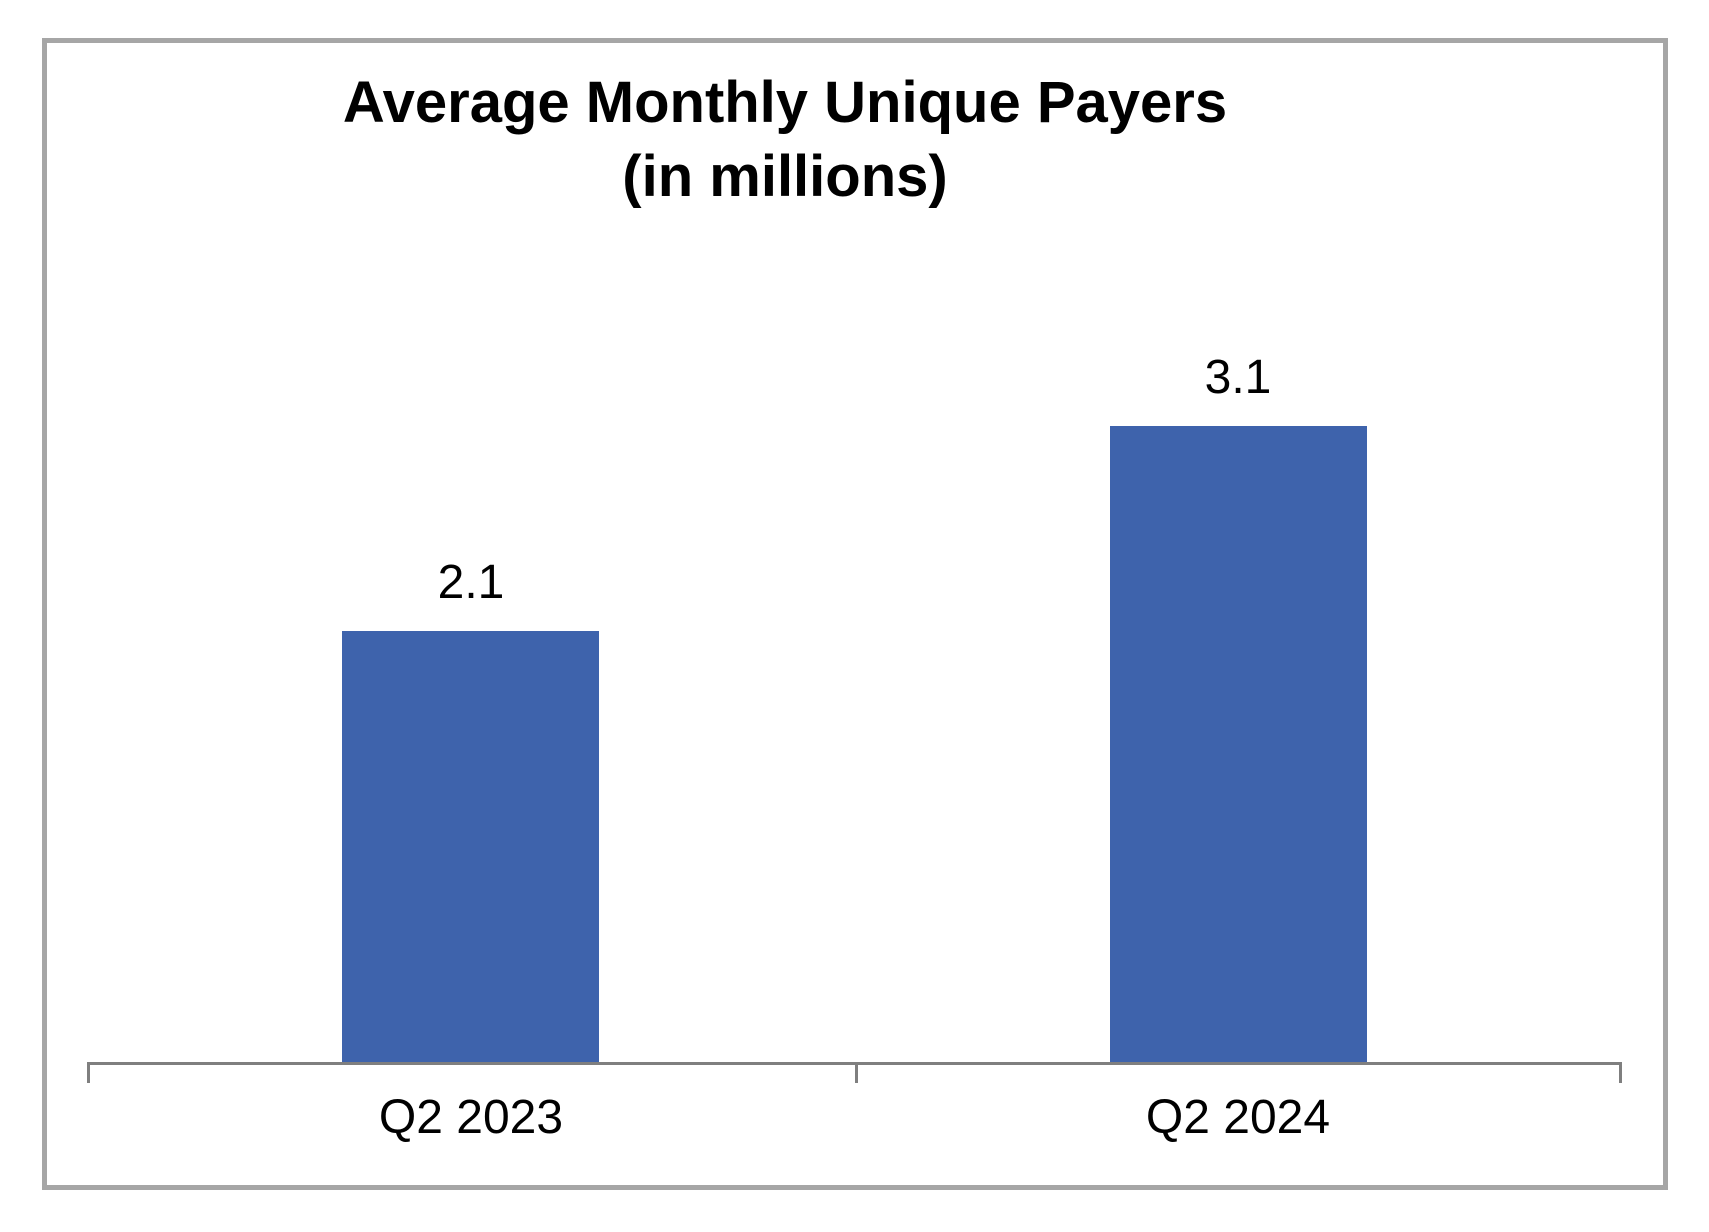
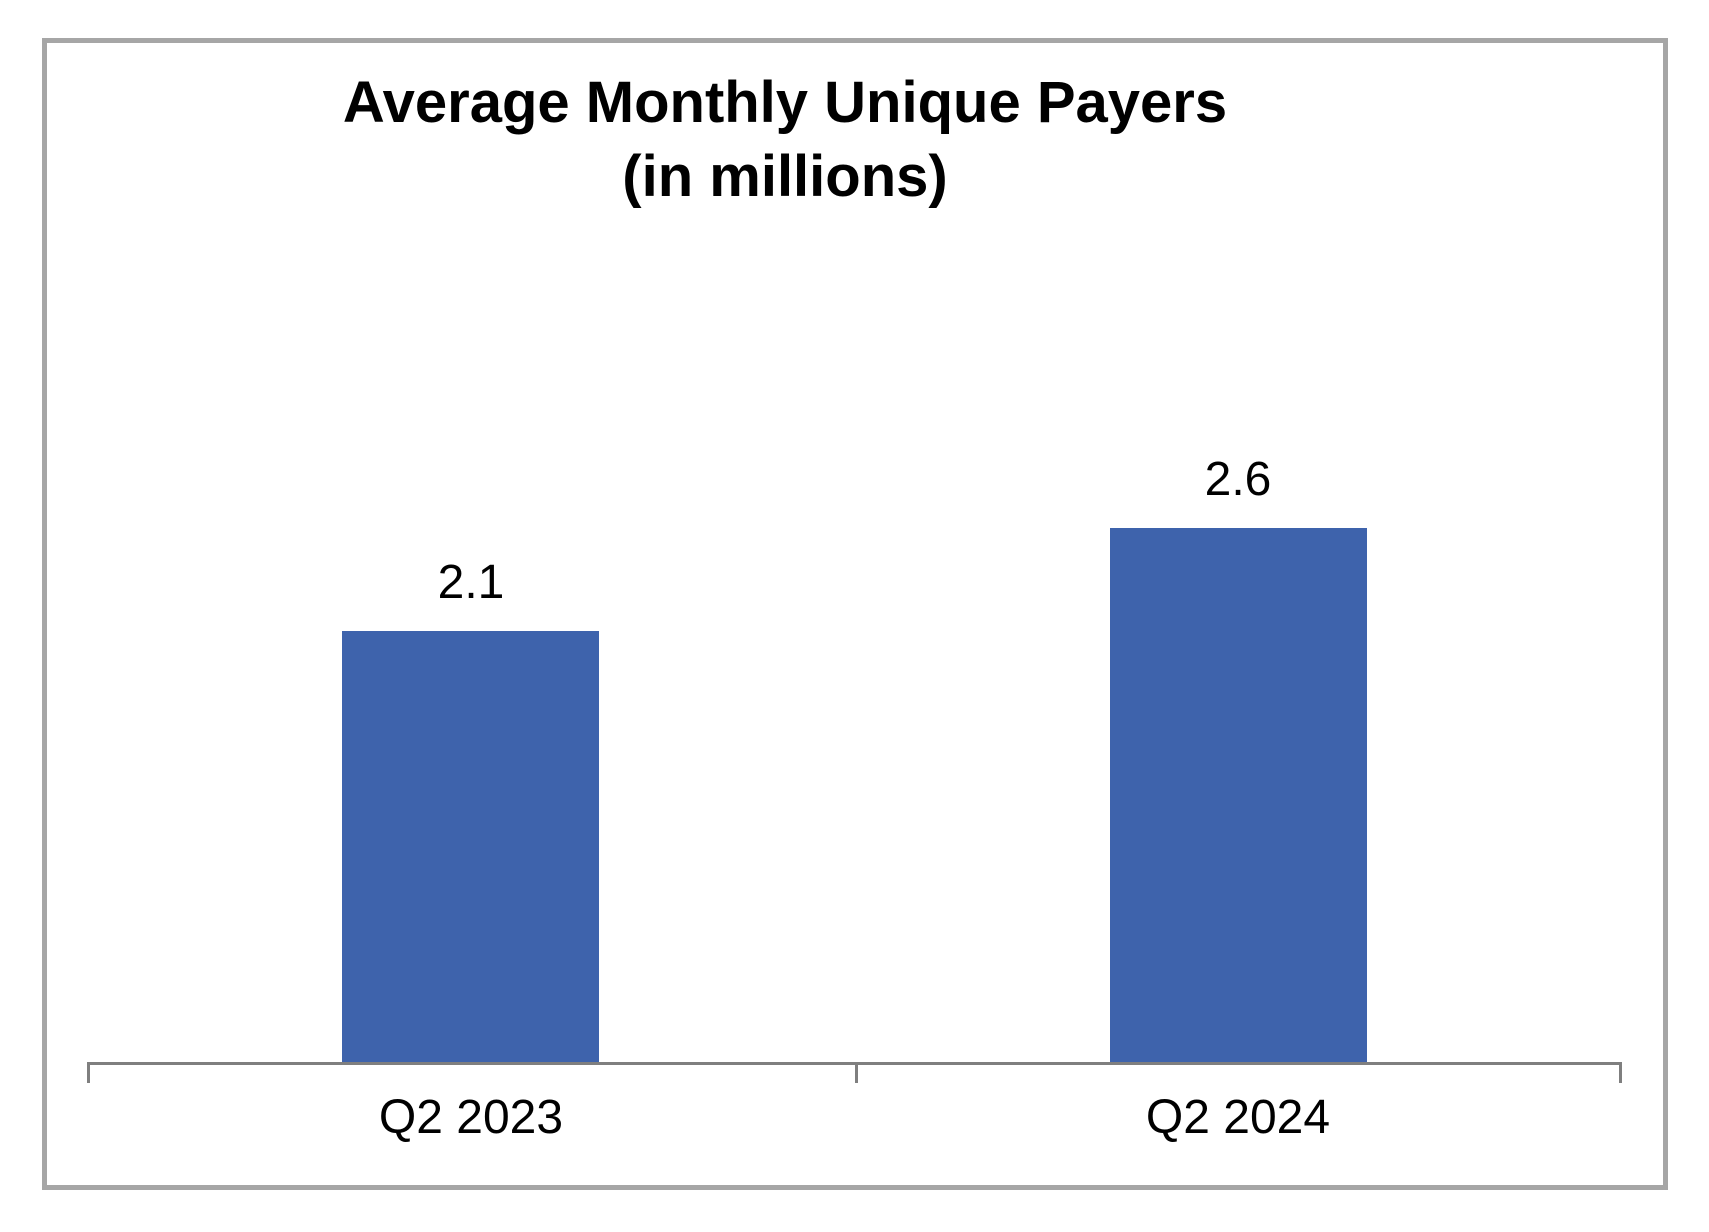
Q2 2024: 3.1 -> 2.6
